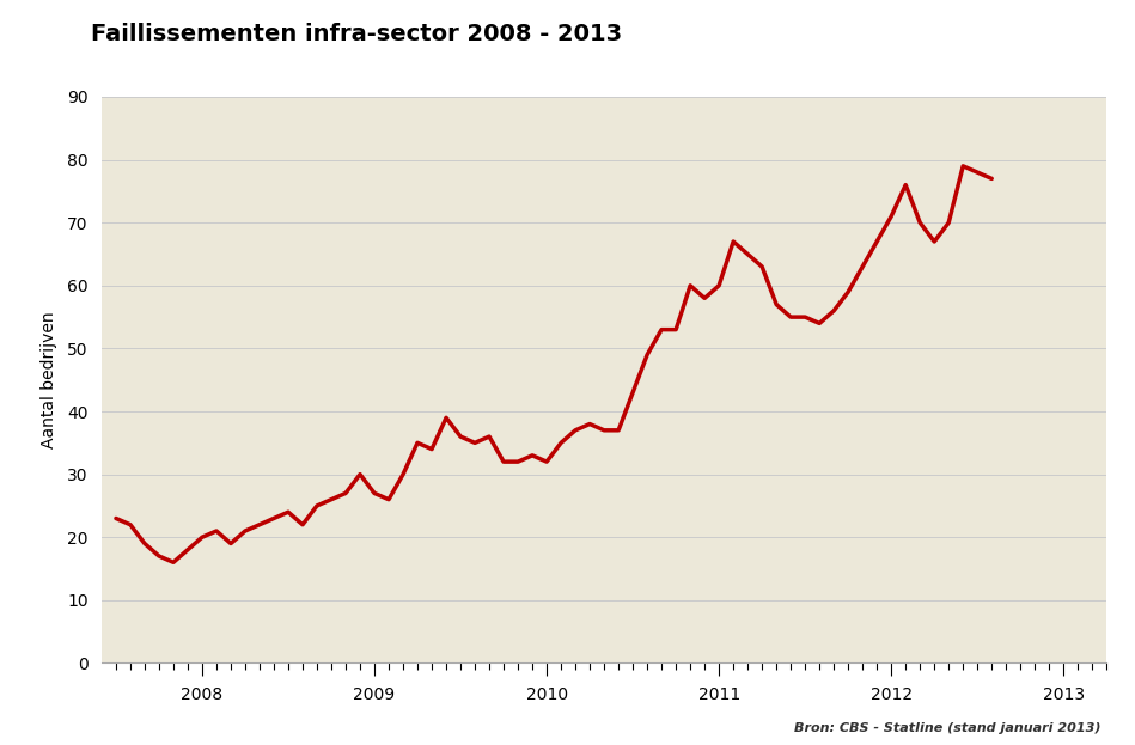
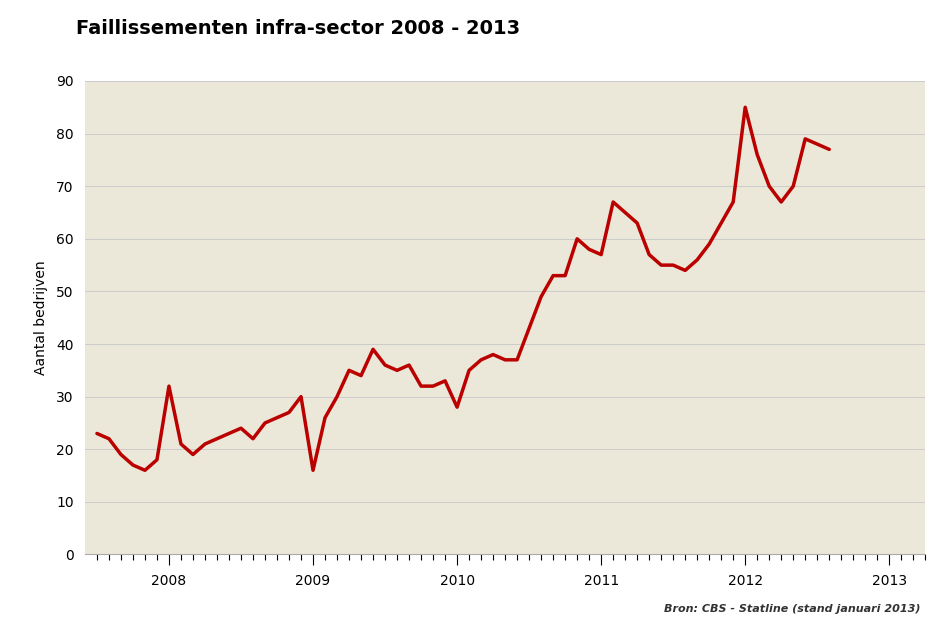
2008: 20 -> 32
2009: 27 -> 16
2010: 32 -> 28
2011: 60 -> 57
2012: 71 -> 85
